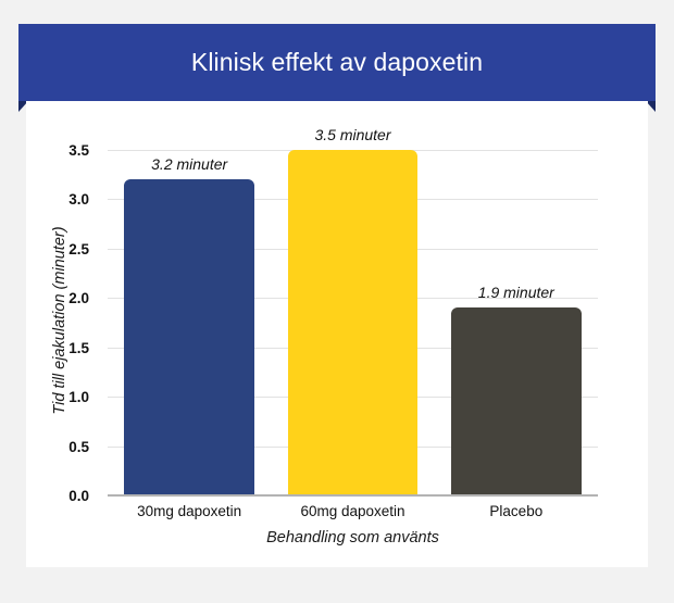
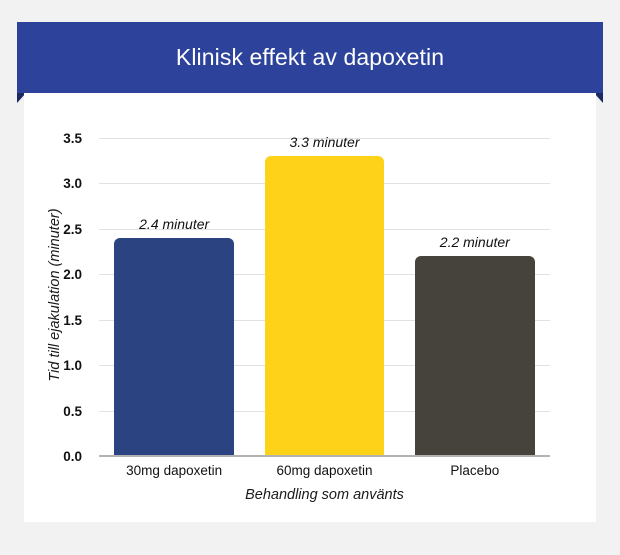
30mg dapoxetin: 3.2 -> 2.4
60mg dapoxetin: 3.5 -> 3.3
Placebo: 1.9 -> 2.2
